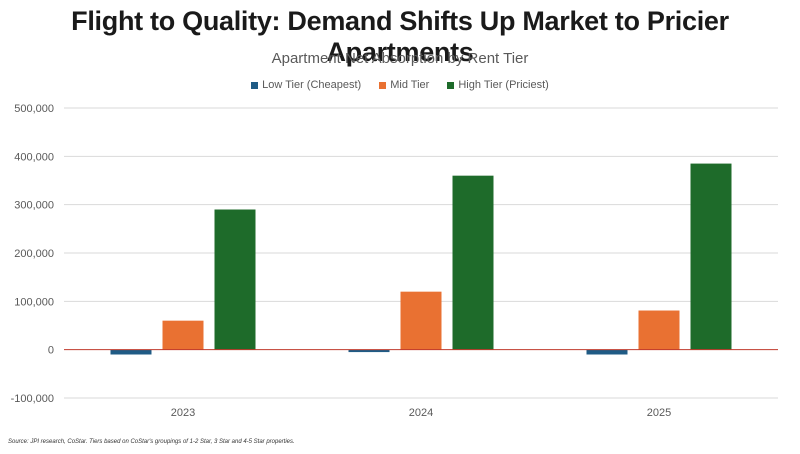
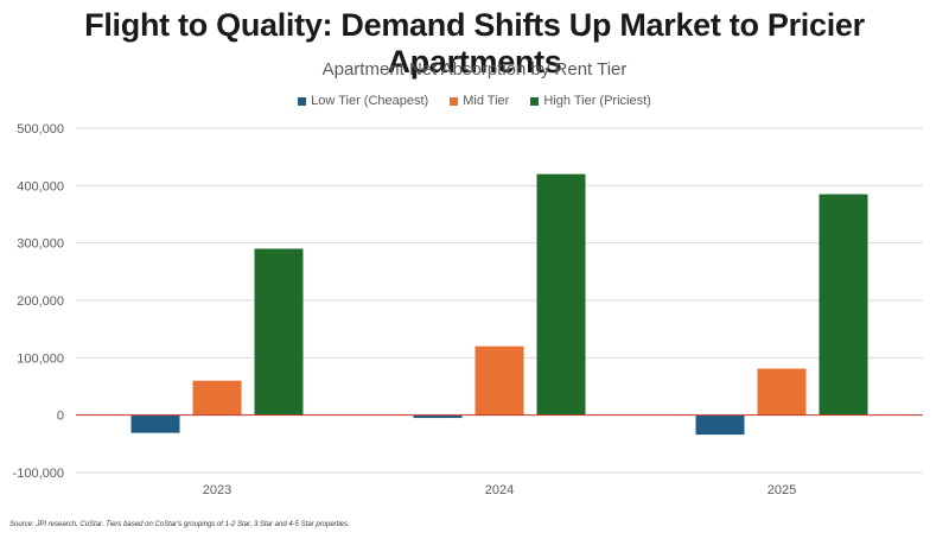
Low Tier (Cheapest)/2023: -10000 -> -30000
High Tier (Priciest)/2024: 360000 -> 420000
Low Tier (Cheapest)/2025: -10000 -> -30000
